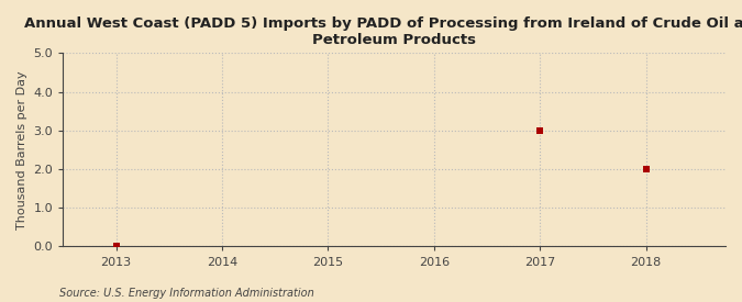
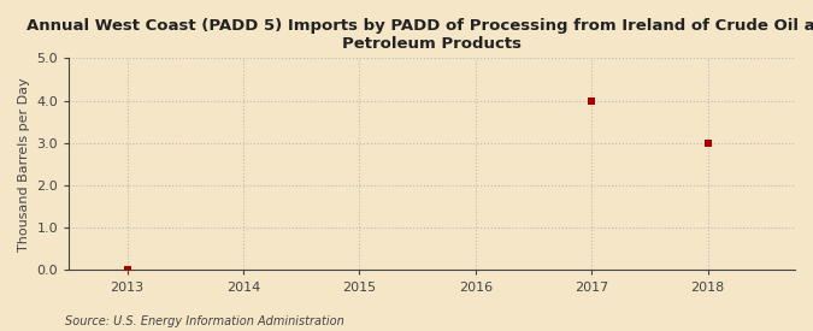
2017: 3 -> 4
2018: 2 -> 3
